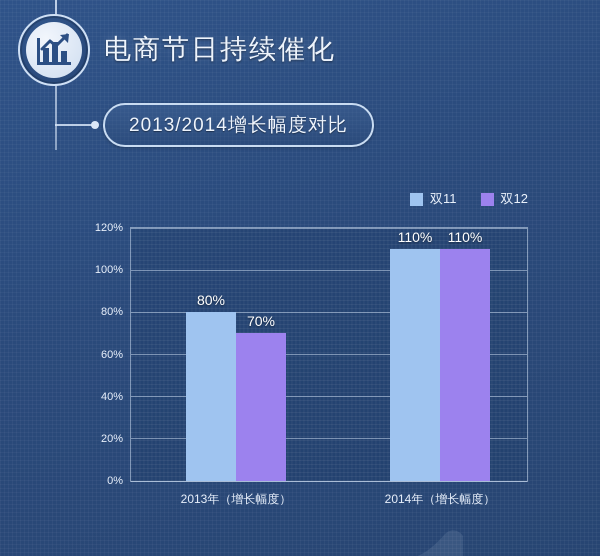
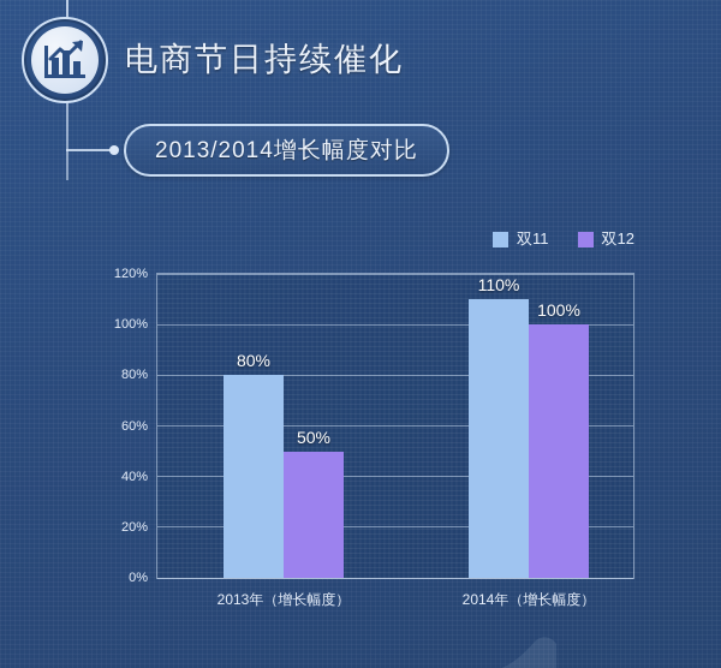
双12/2013年（增长幅度）: 70% -> 50%
双12/2014年（增长幅度）: 110% -> 100%
